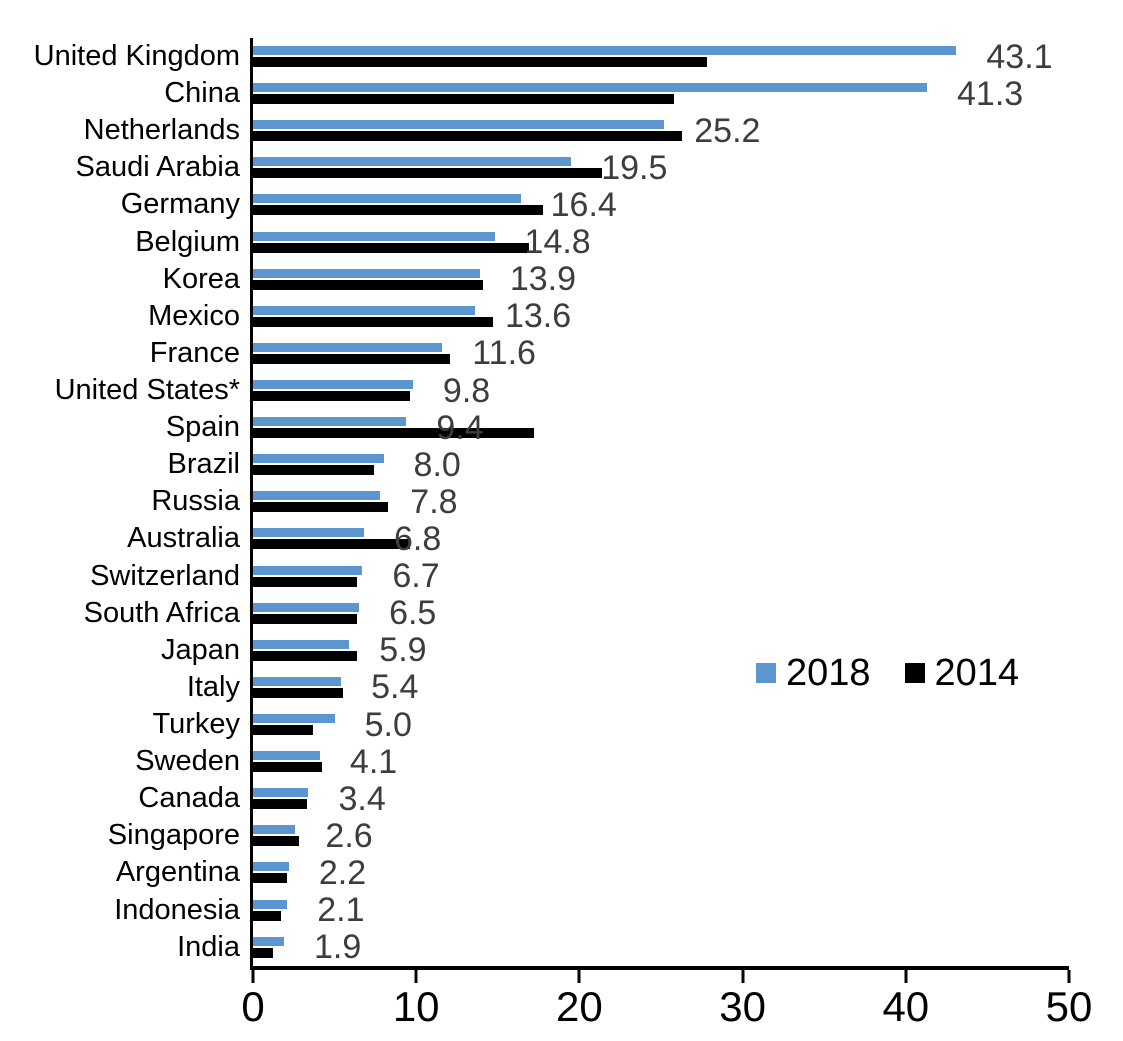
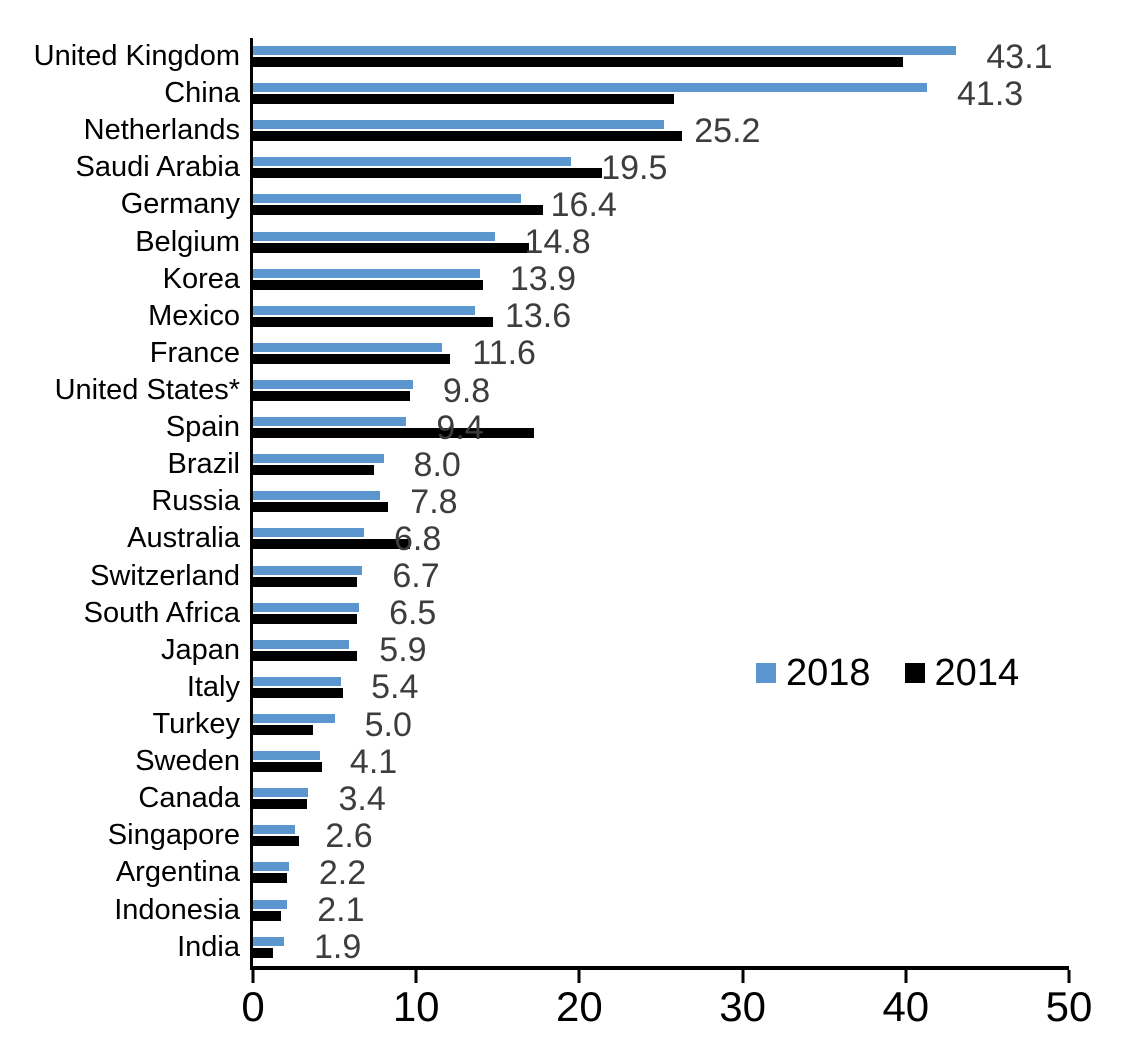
2014/United Kingdom: 27.8 -> 39.8
